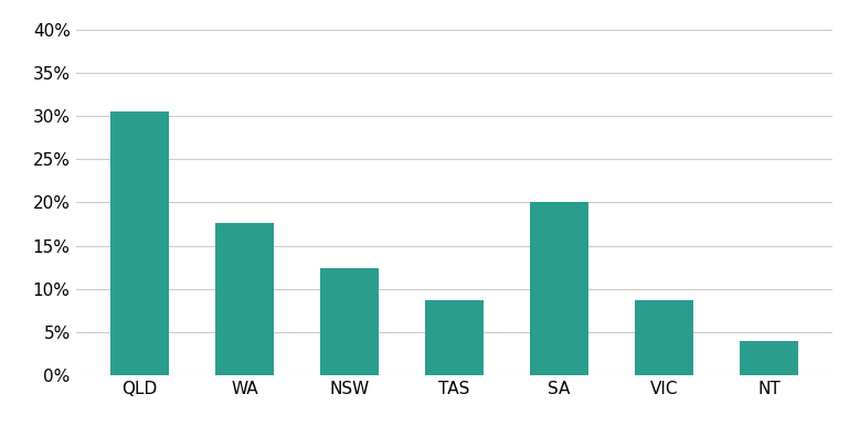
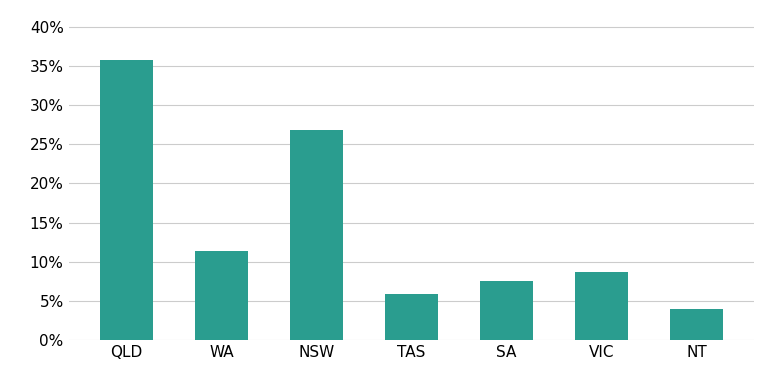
QLD: 30.6% -> 35.8%
WA: 17.6% -> 11.3%
NSW: 12.4% -> 26.8%
TAS: 8.6% -> 5.9%
SA: 20.0% -> 7.5%
